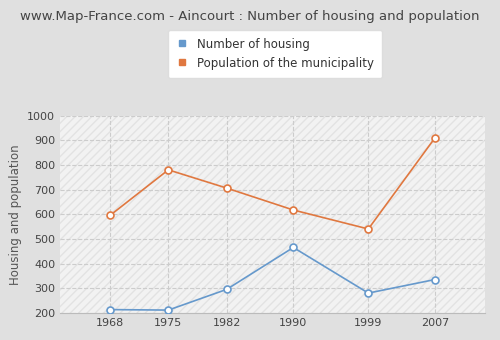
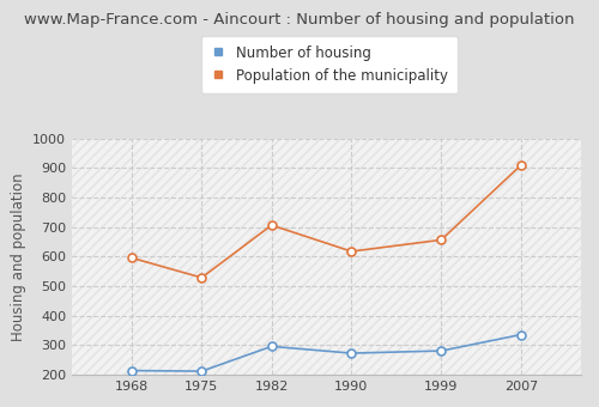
Population of the municipality/1975: 780 -> 528
Number of housing/1990: 465 -> 272
Population of the municipality/1999: 540 -> 656
